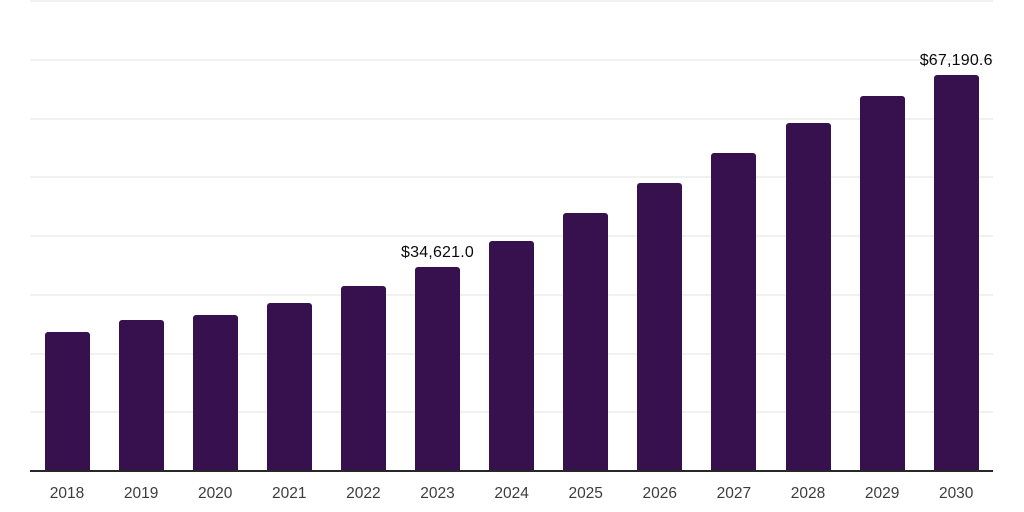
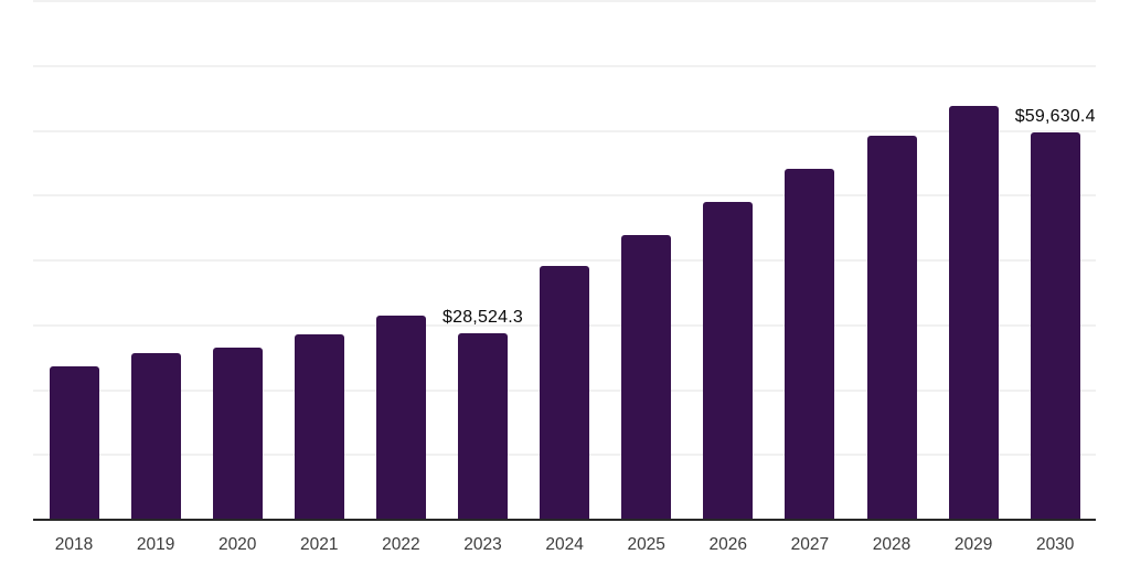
2023: $34,621.0 -> $28,524.3
2030: $67,190.6 -> $59,630.4
